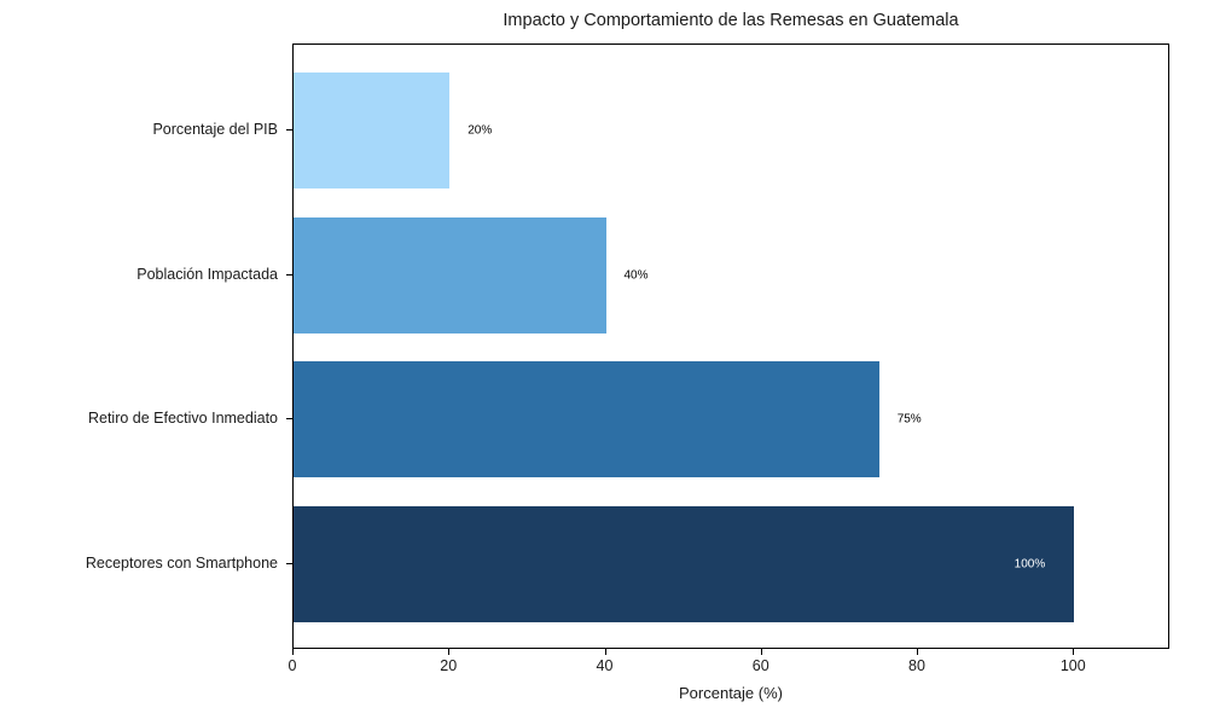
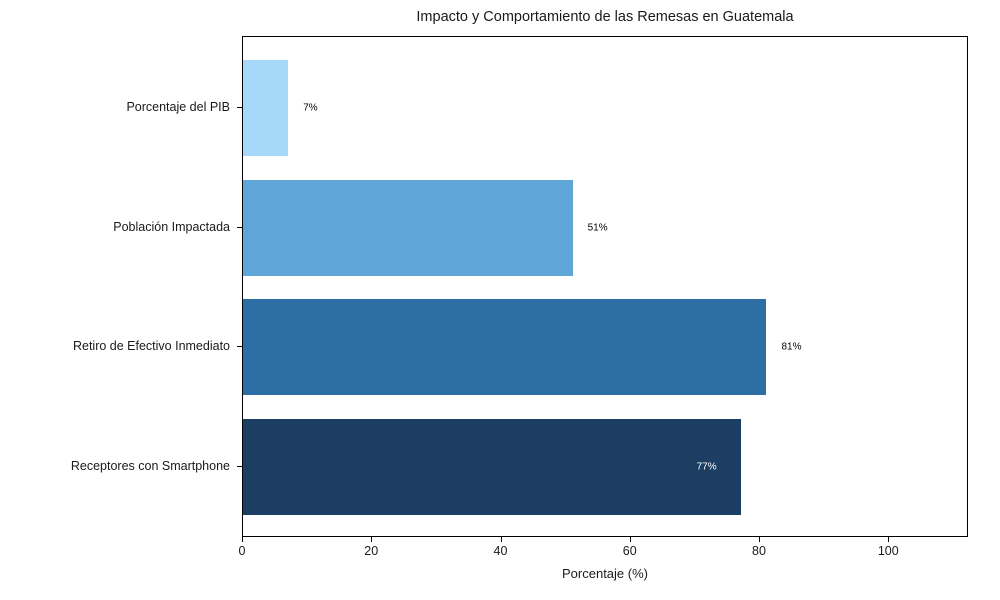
Porcentaje del PIB: 20% -> 7%
Población Impactada: 40% -> 51%
Retiro de Efectivo Inmediato: 75% -> 81%
Receptores con Smartphone: 100% -> 77%
